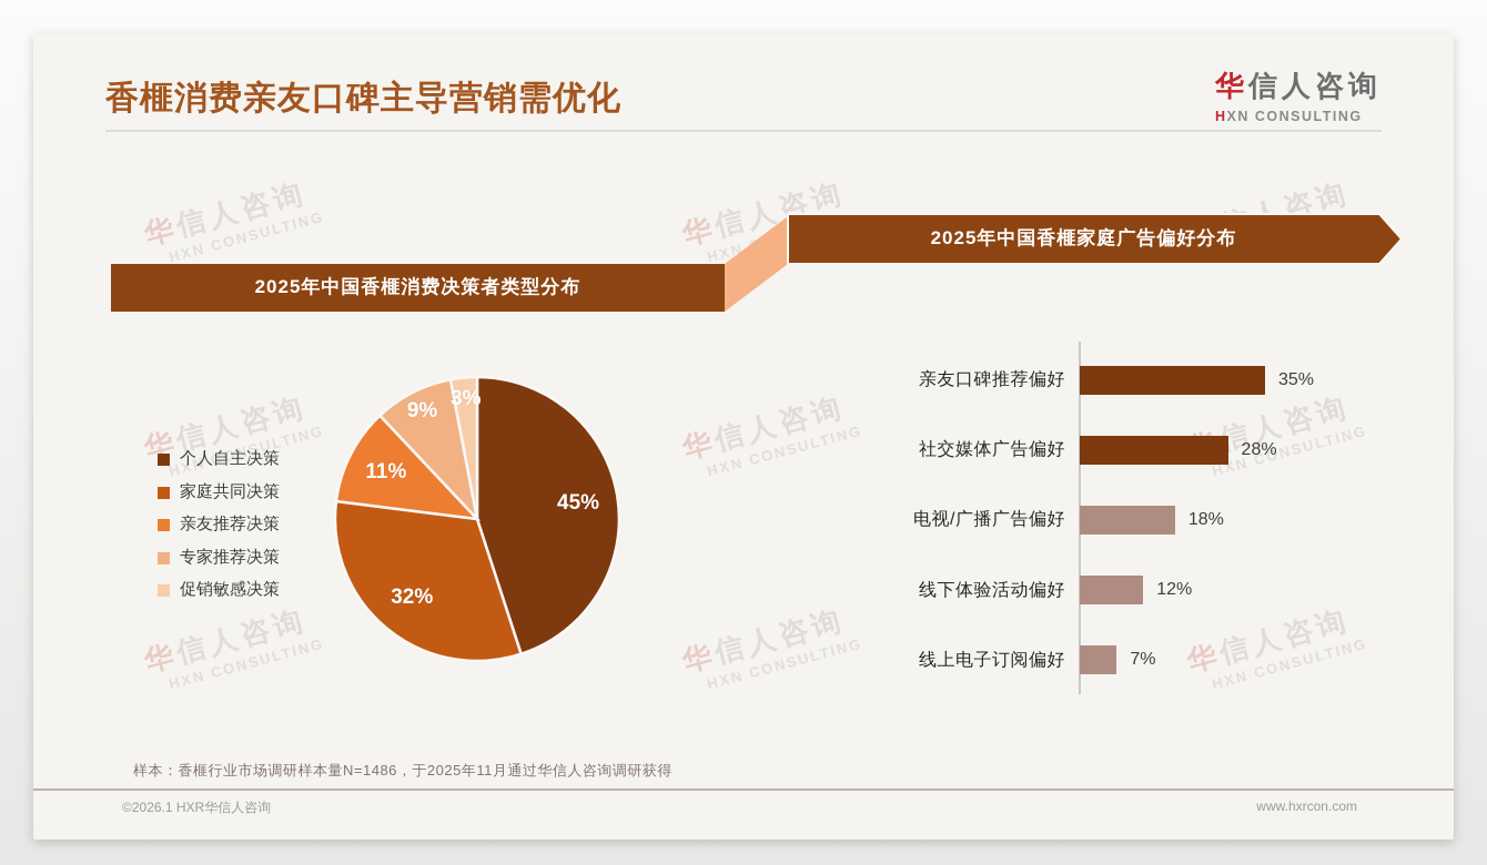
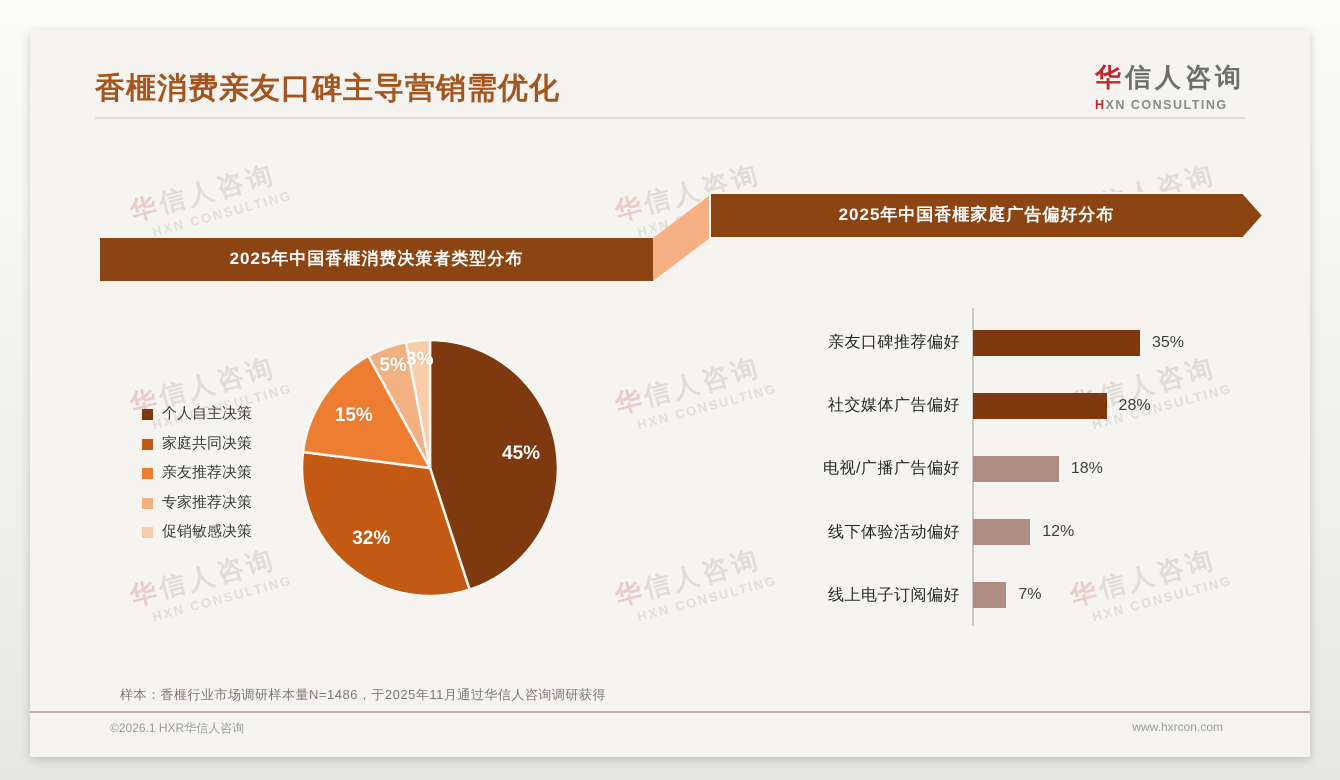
2025年中国香榧消费决策者类型分布/亲友推荐决策: 11% -> 15%
2025年中国香榧消费决策者类型分布/专家推荐决策: 9% -> 5%
